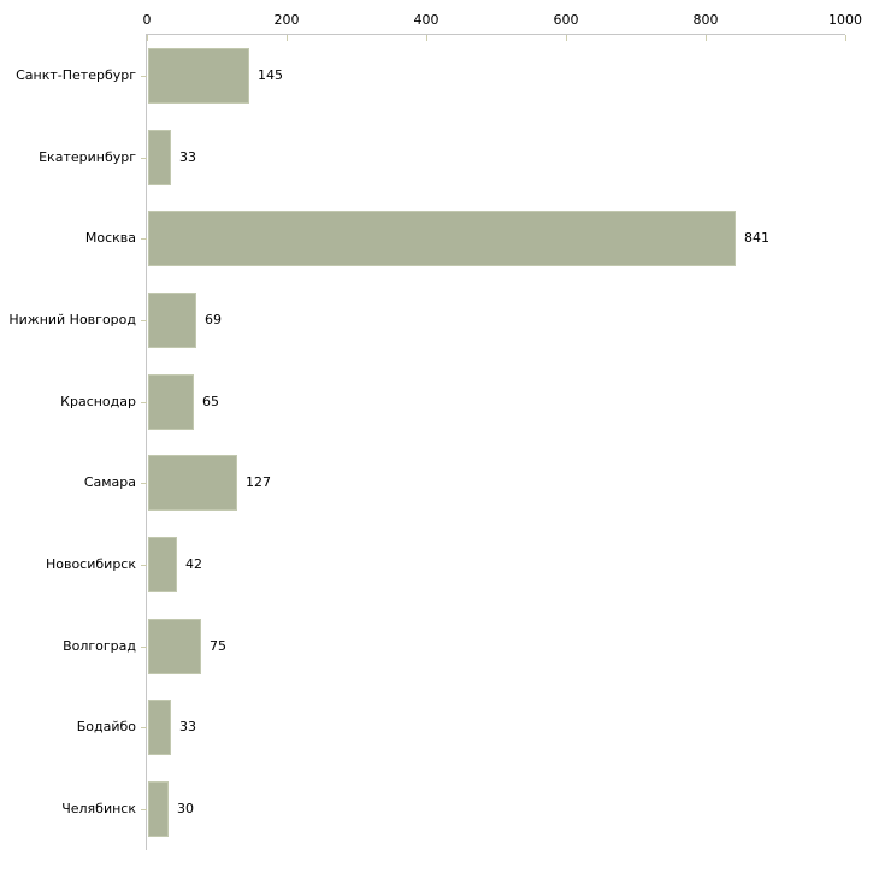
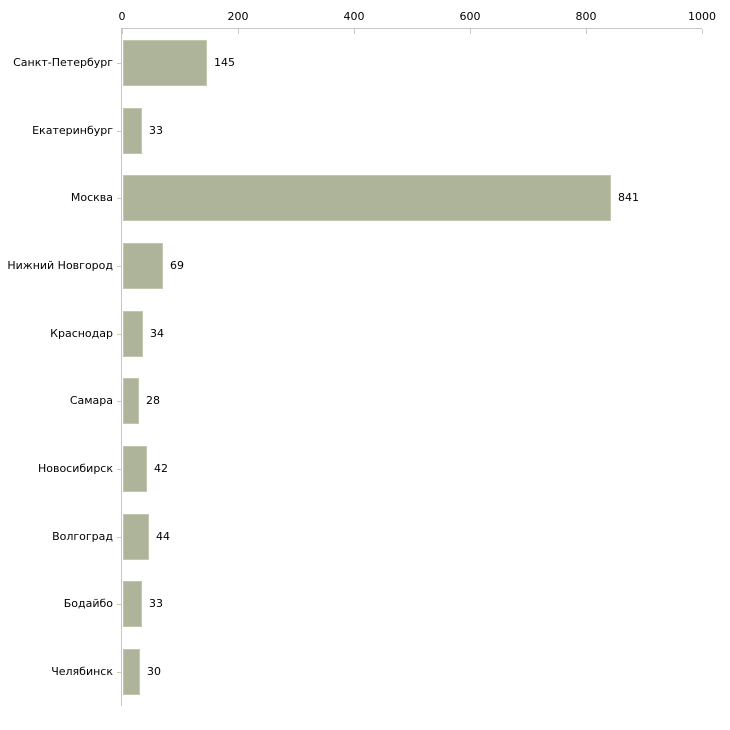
Краснодар: 65 -> 34
Самара: 127 -> 28
Волгоград: 75 -> 44
